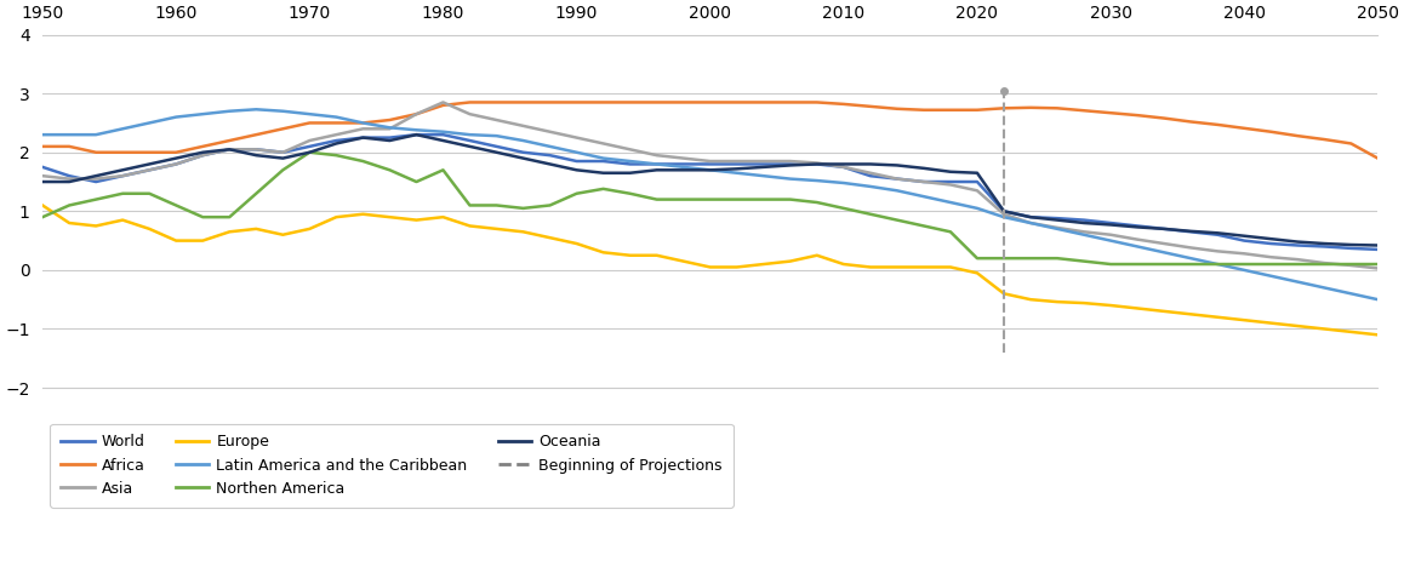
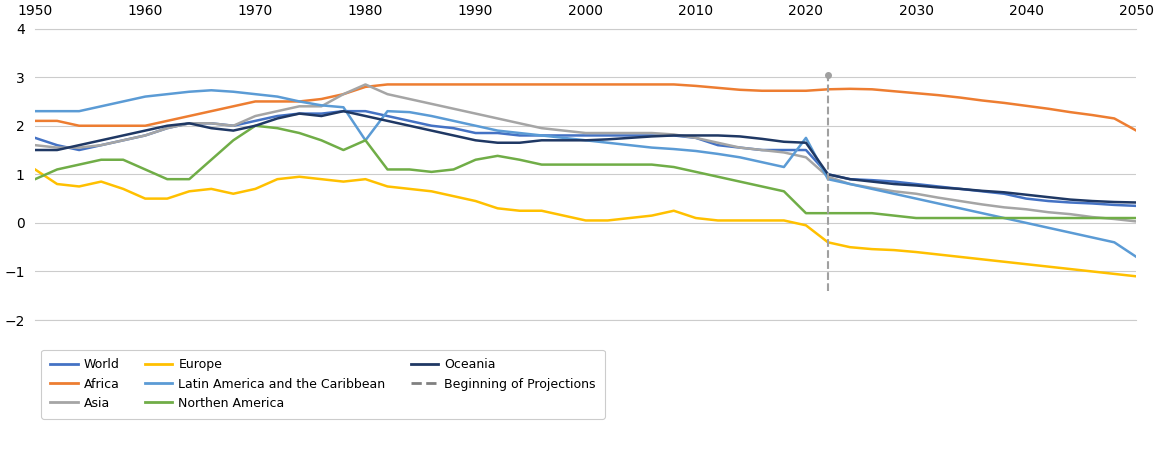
Latin America and the Caribbean/1980: 2.35 -> 1.70
Latin America and the Caribbean/2020: 1.05 -> 1.75
Latin America and the Caribbean/2050: -0.50 -> -0.70
